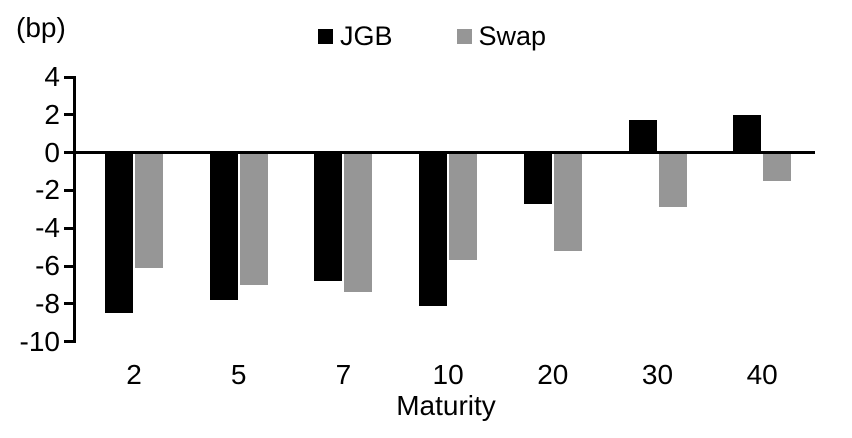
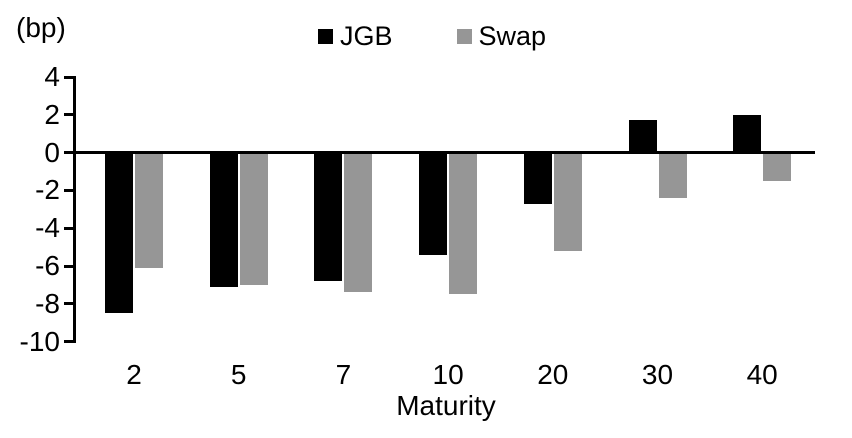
JGB/5: -7.8 -> -7.1
JGB/10: -8.1 -> -5.4
Swap/10: -5.7 -> -7.5
Swap/30: -2.9 -> -2.4
